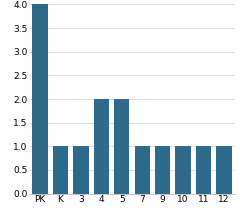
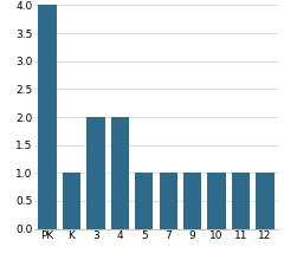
3: 1 -> 2
5: 2 -> 1
